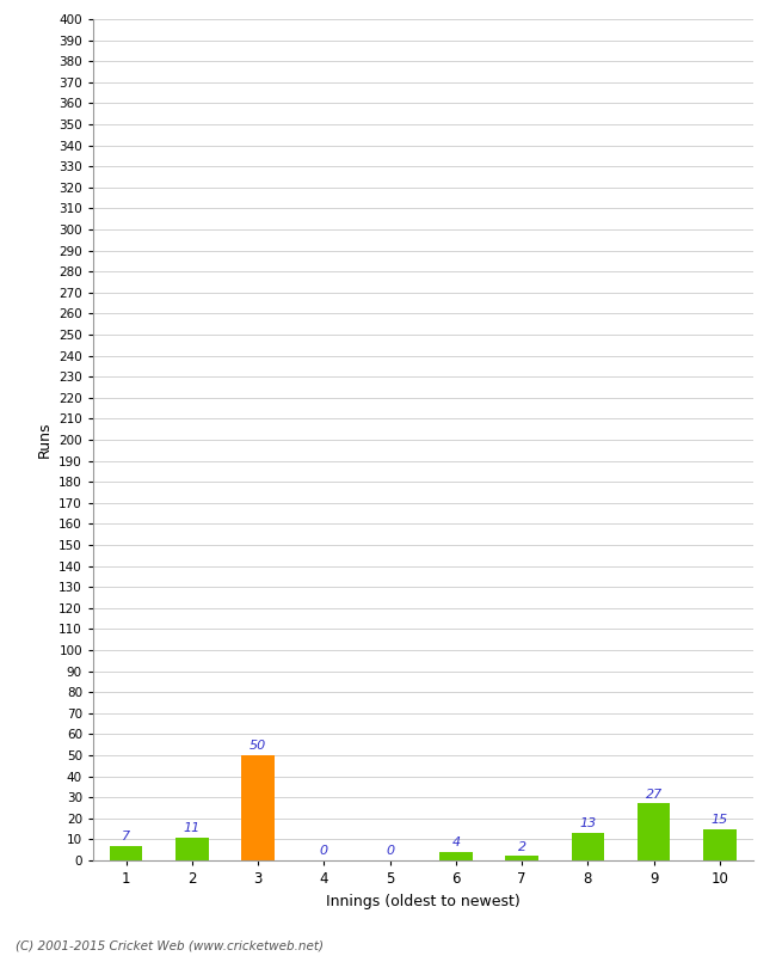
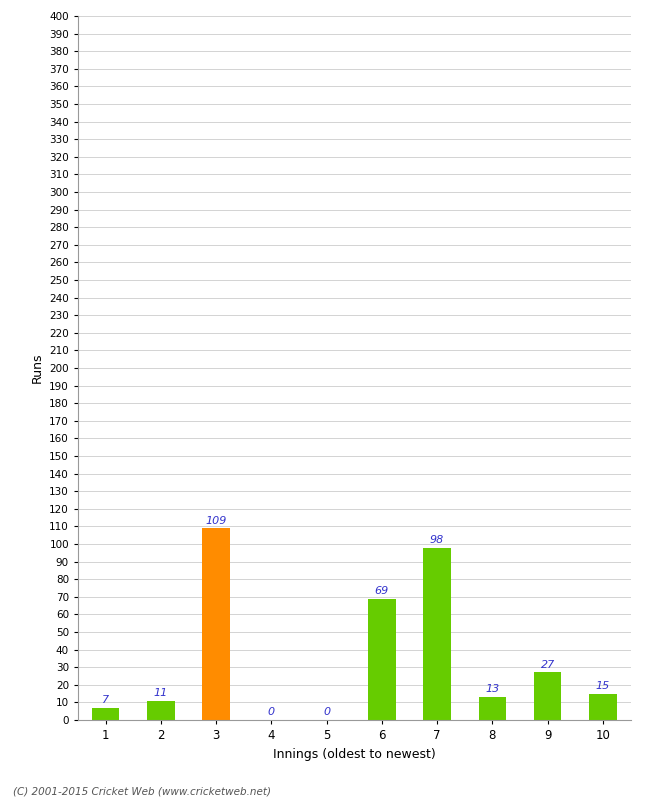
3: 50 -> 109
6: 4 -> 69
7: 2 -> 98
